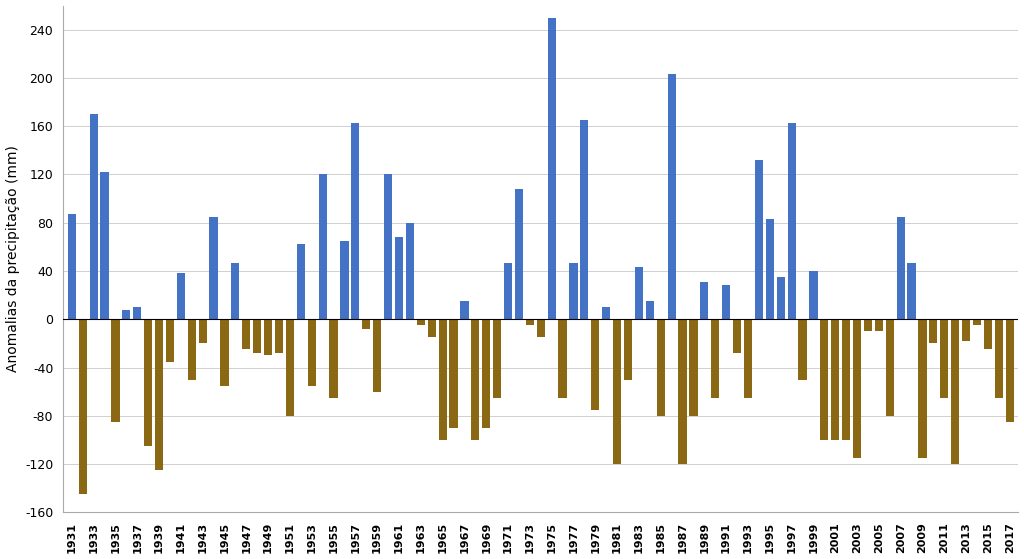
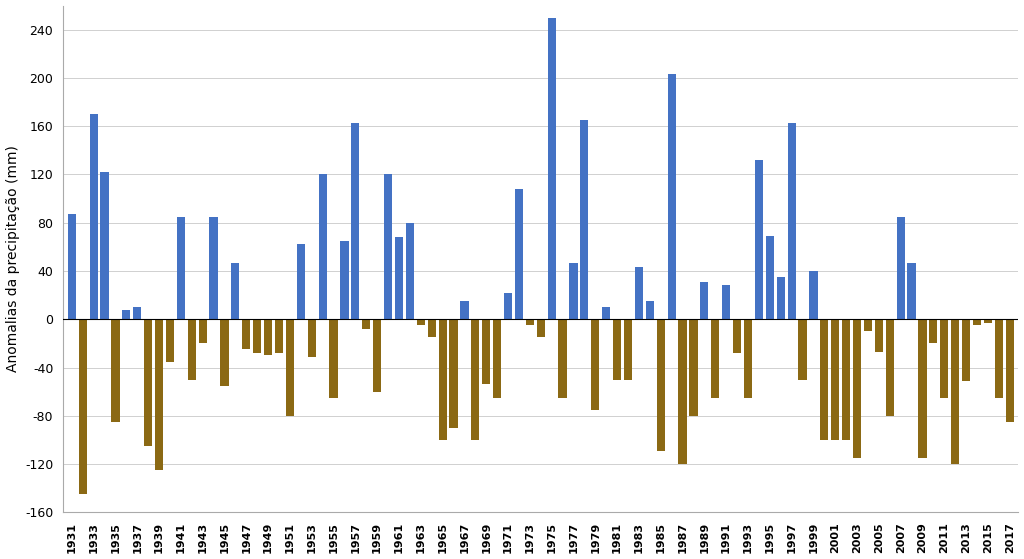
1941: 38 -> 85
1953: -55 -> -31
1969: -90 -> -54
1971: 47 -> 22
1981: -120 -> -50
1985: -80 -> -109
1995: 83 -> 69
2005: -10 -> -27
2013: -18 -> -51
2015: -25 -> -3
